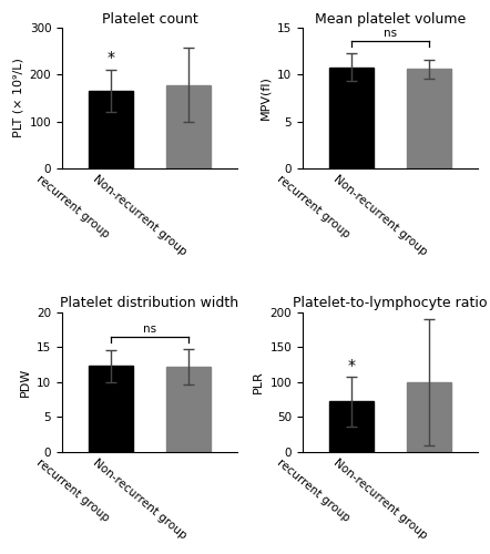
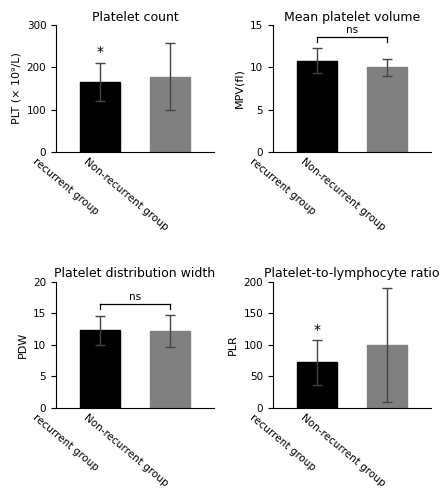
Mean platelet volume/Non-recurrent group: 10.6 -> 10.0
